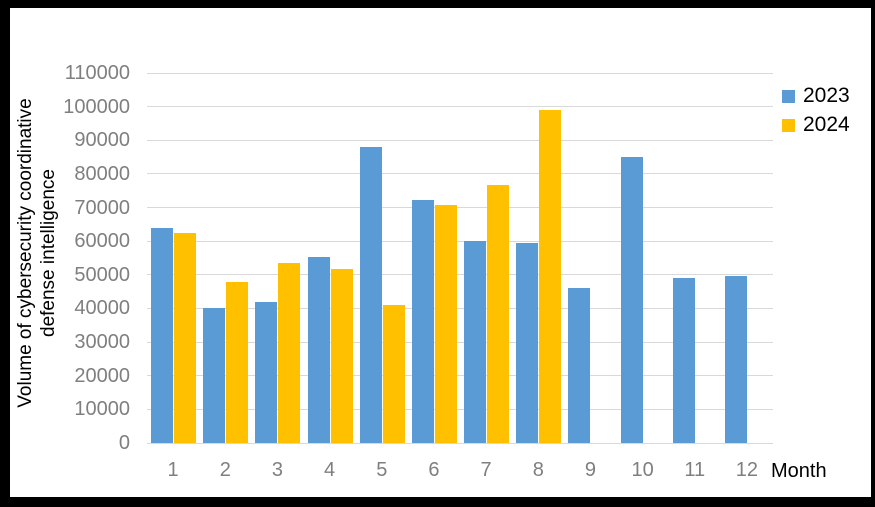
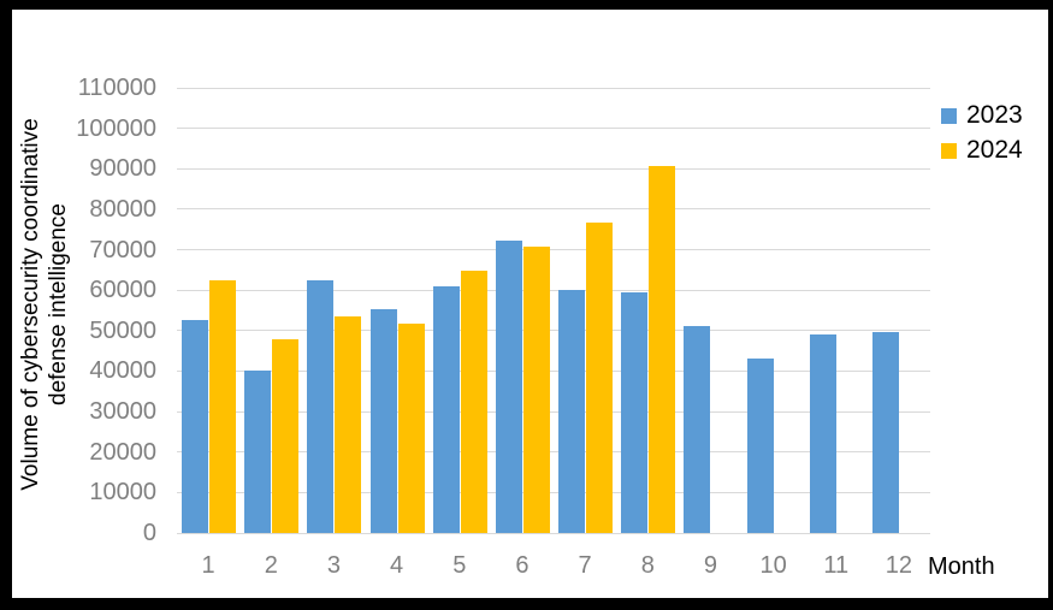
2023/1: 64000 -> 53000
2023/3: 42000 -> 62000
2023/5: 88000 -> 61000
2024/5: 41000 -> 65000
2024/8: 99000 -> 91000
2023/9: 46000 -> 51000
2023/10: 85000 -> 43000
